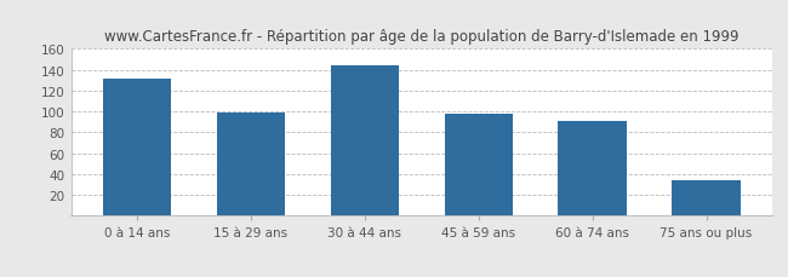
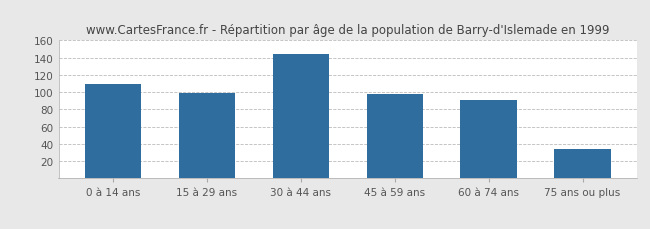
0 à 14 ans: 132 -> 109
